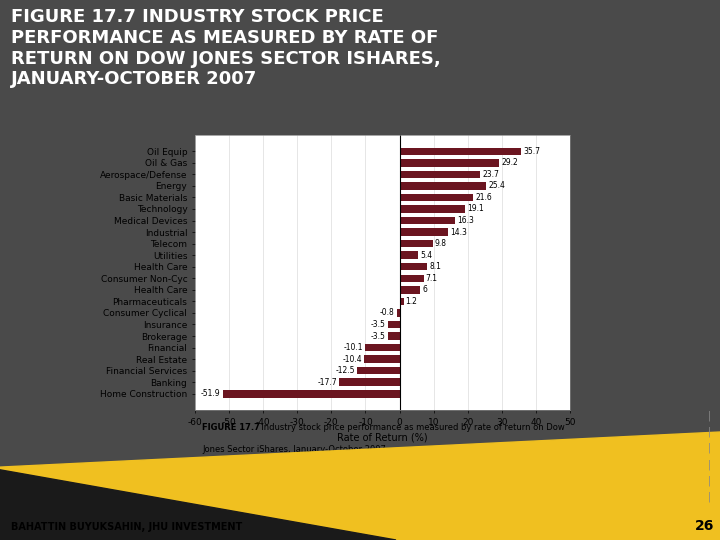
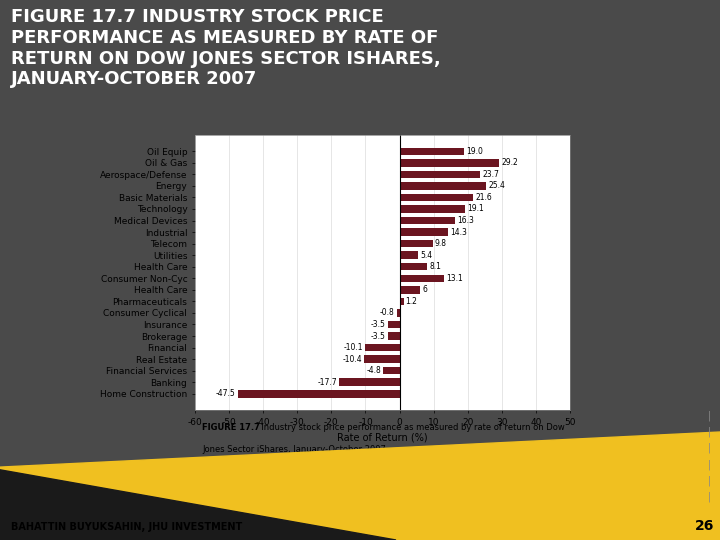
Oil Equip: 35.7 -> 19.0
Consumer Non-Cyc: 7.1 -> 13.1
Financial Services: -12.5 -> -4.8
Home Construction: -51.9 -> -47.5
